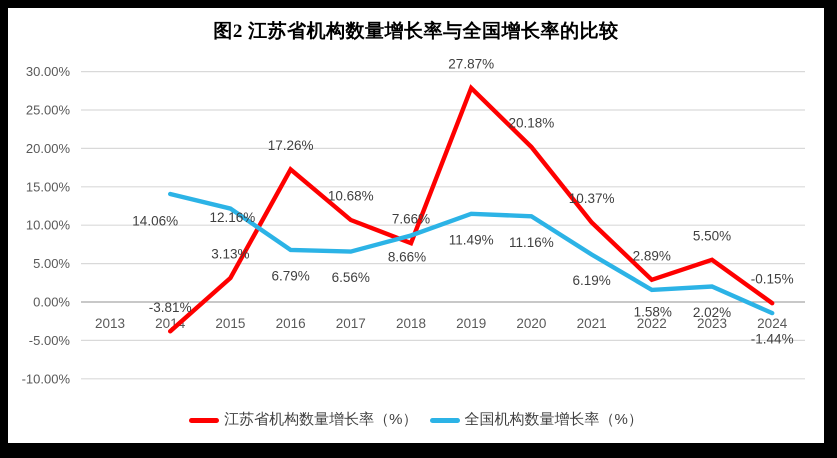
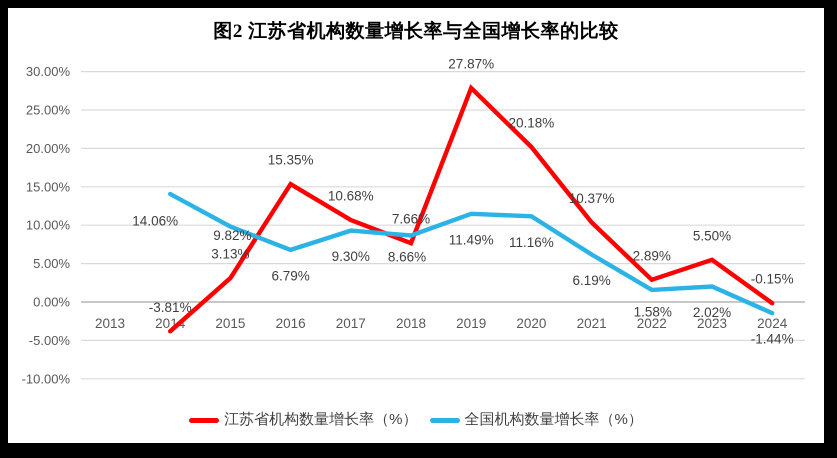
全国机构数量增长率（%）/2015: 12.16% -> 9.82%
江苏省机构数量增长率（%）/2016: 17.26% -> 15.35%
全国机构数量增长率（%）/2017: 6.56% -> 9.30%
